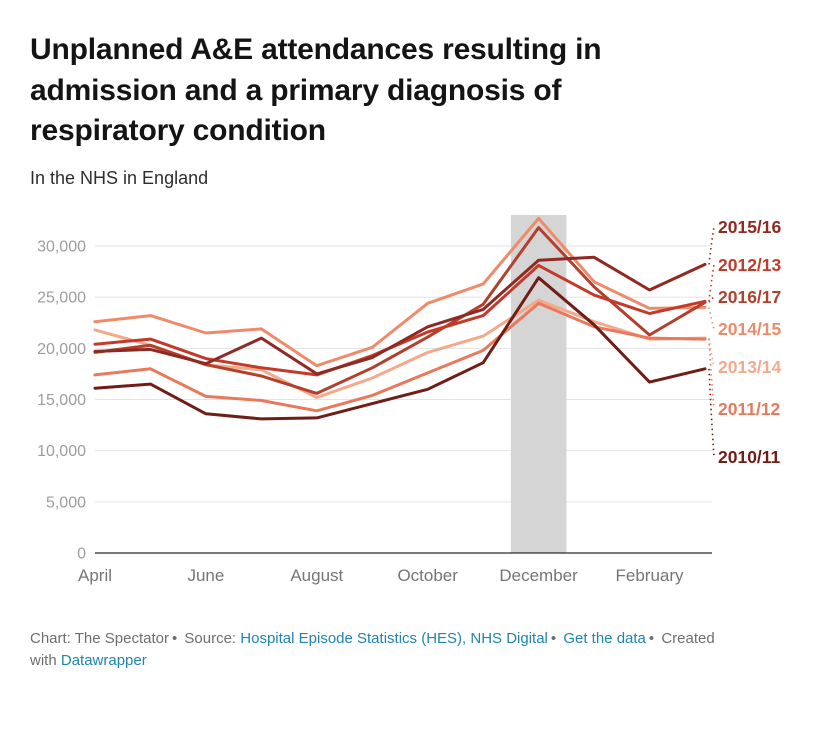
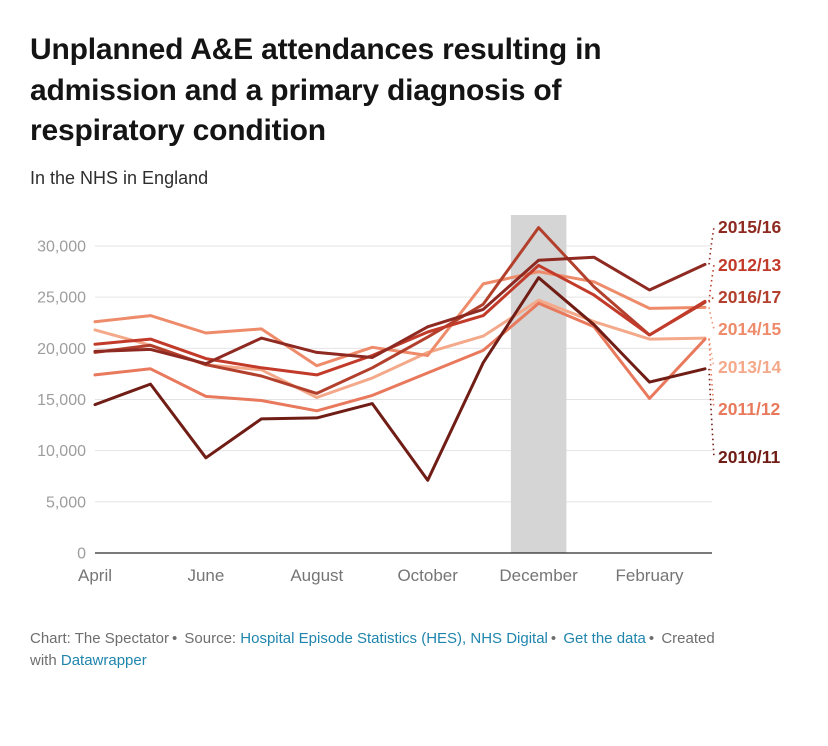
2010/11/April: 16100 -> 14500
2010/11/June: 13600 -> 9300
2015/16/August: 17500 -> 19600
2010/11/October: 16000 -> 7100
2014/15/October: 24400 -> 19300
2014/15/December: 32700 -> 27500
2011/12/February: 21000 -> 15100
2012/13/February: 23400 -> 21300
